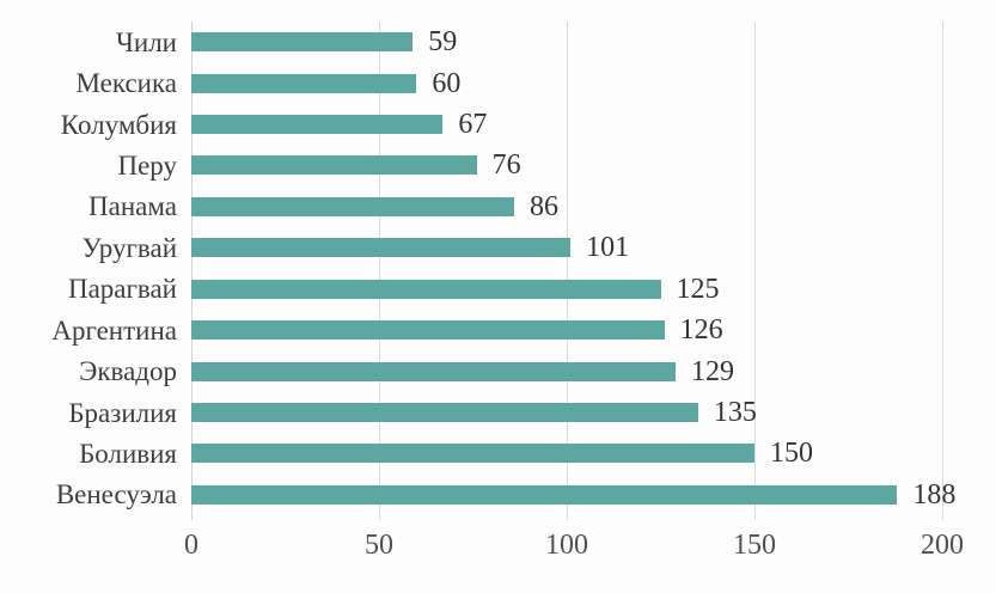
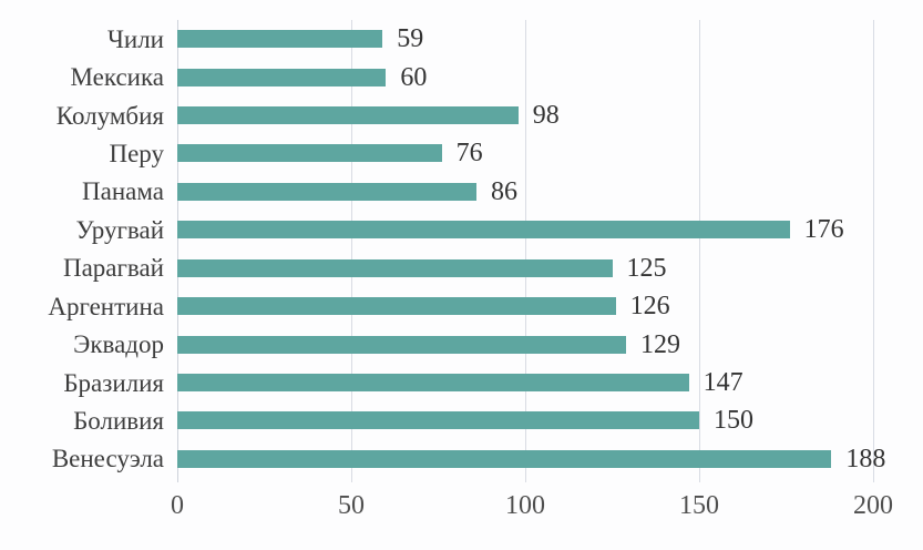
Колумбия: 67 -> 98
Уругвай: 101 -> 176
Бразилия: 135 -> 147
